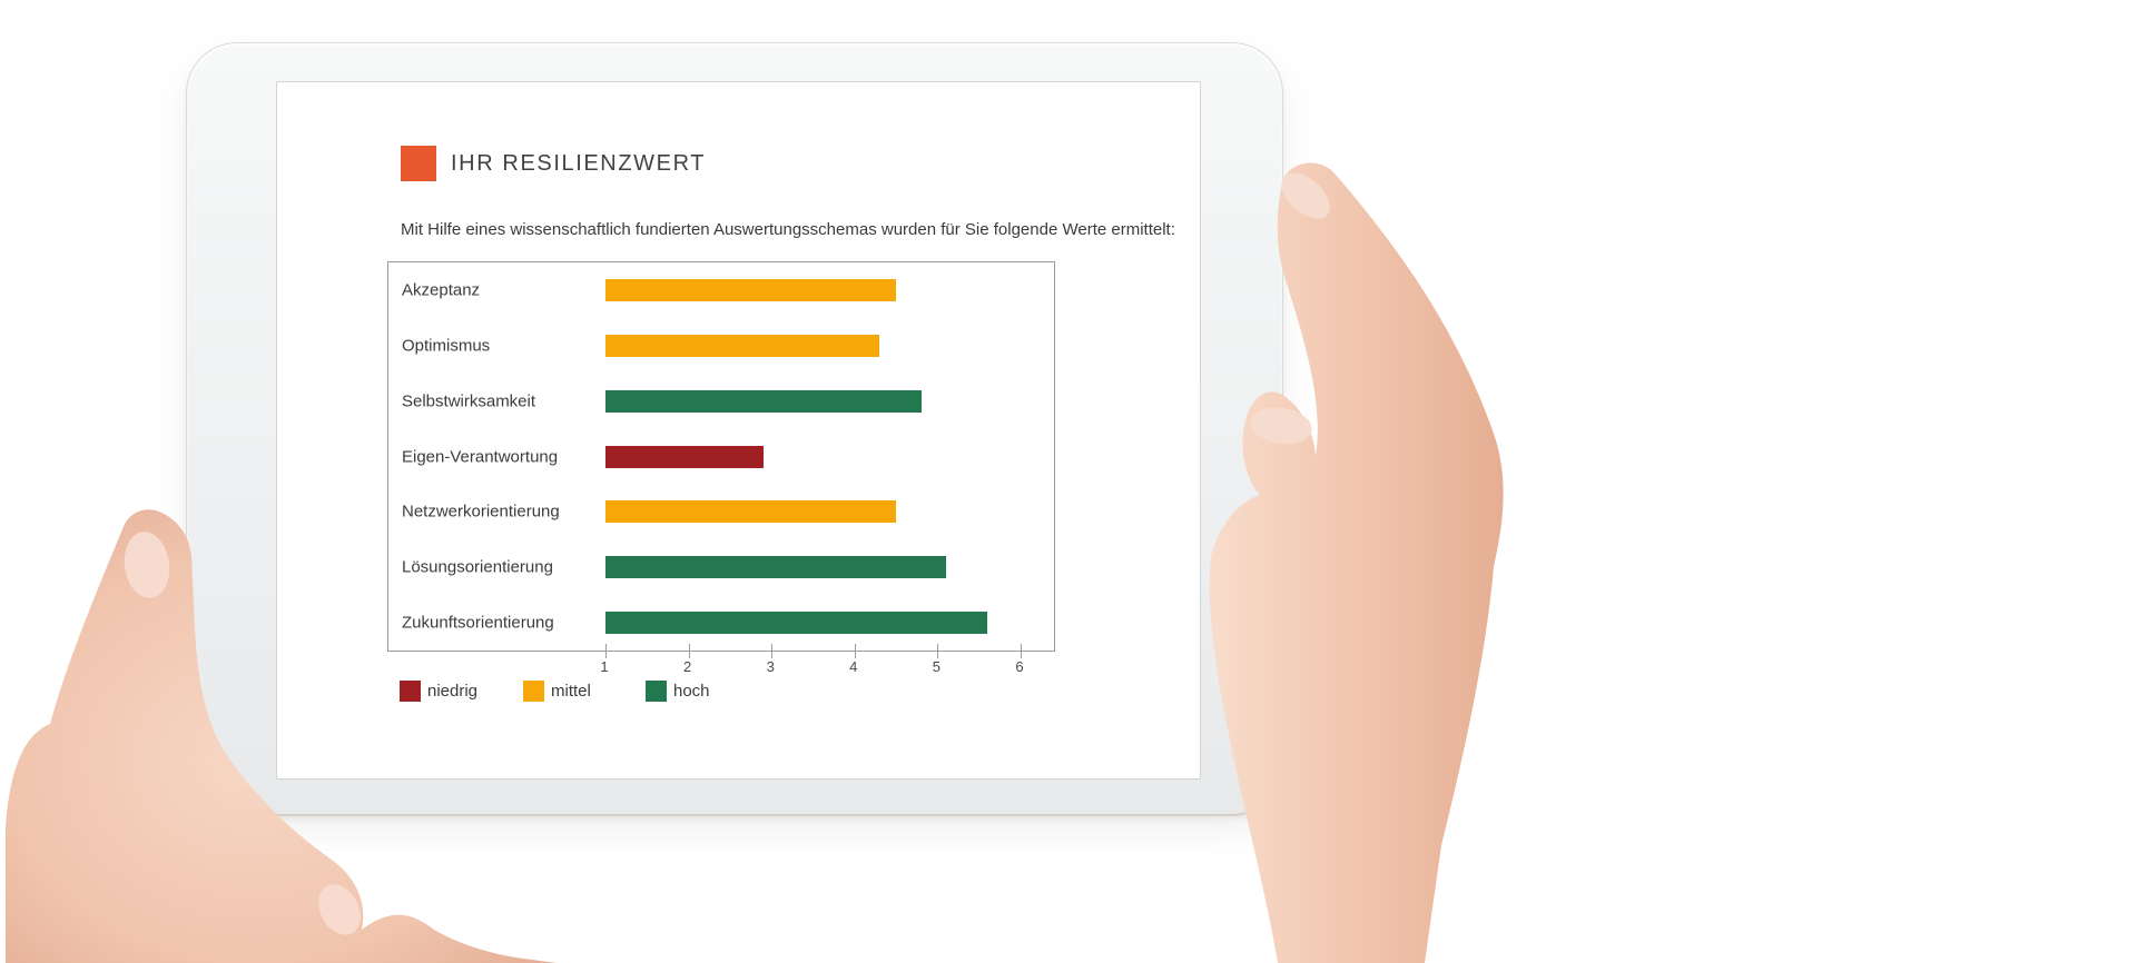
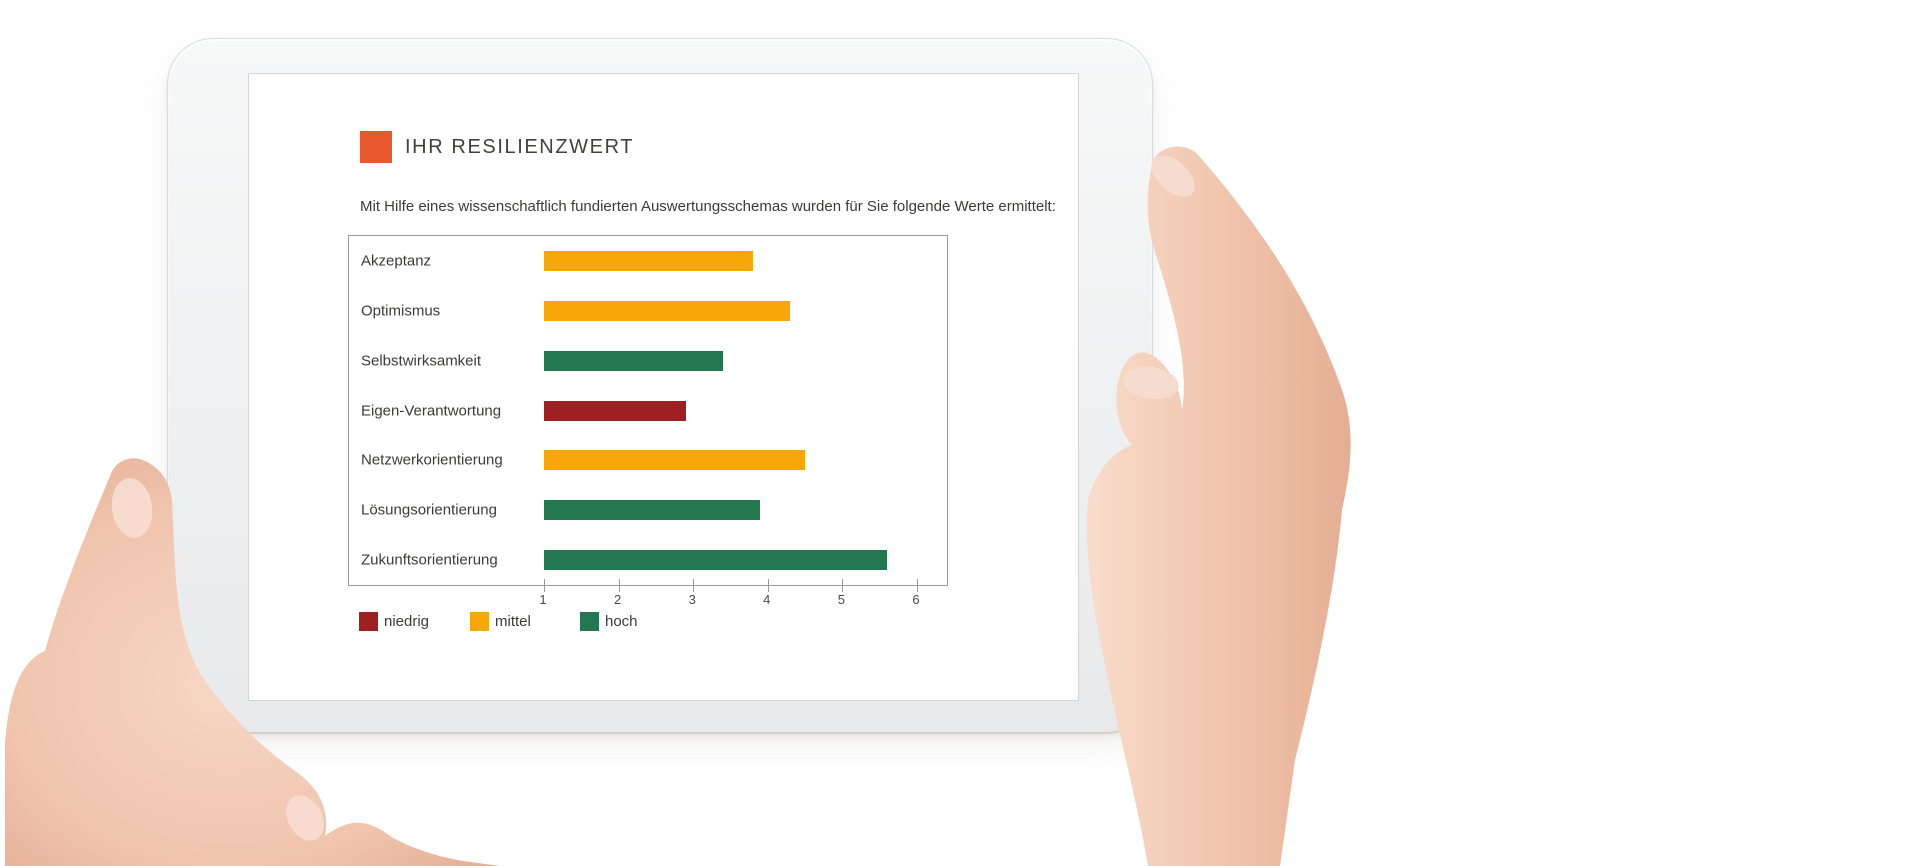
Akzeptanz: 4.5 -> 3.8
Selbstwirksamkeit: 4.8 -> 3.4
Lösungsorientierung: 5.1 -> 3.9
